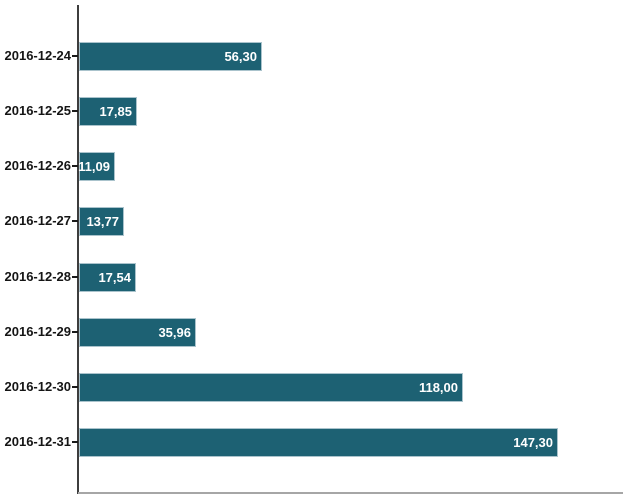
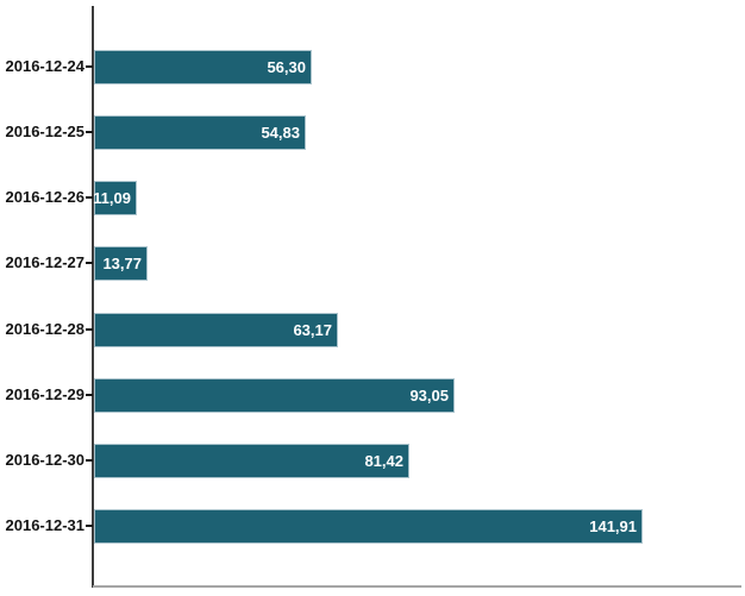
2016-12-25: 17,85 -> 54,83
2016-12-28: 17,54 -> 63,17
2016-12-29: 35,96 -> 93,05
2016-12-30: 118,00 -> 81,42
2016-12-31: 147,30 -> 141,91
